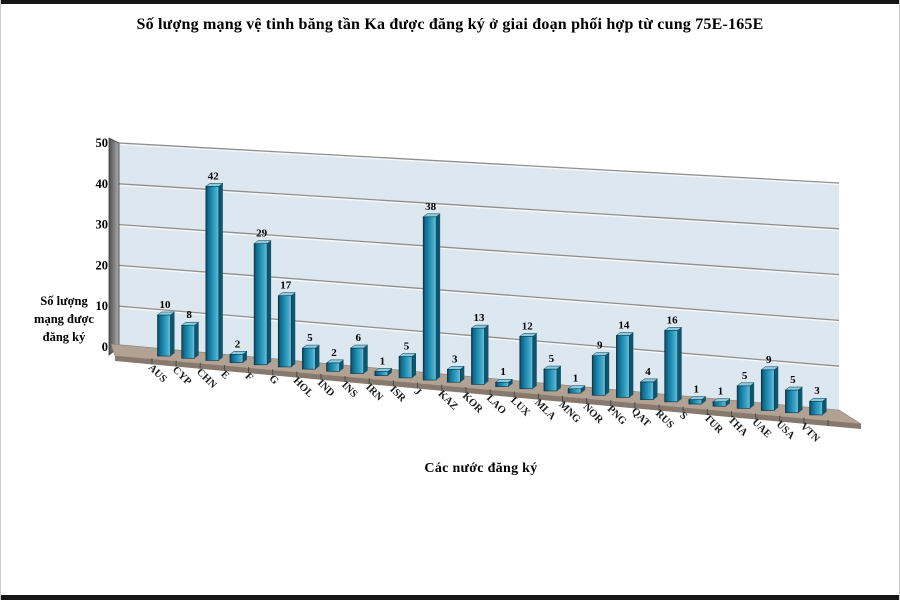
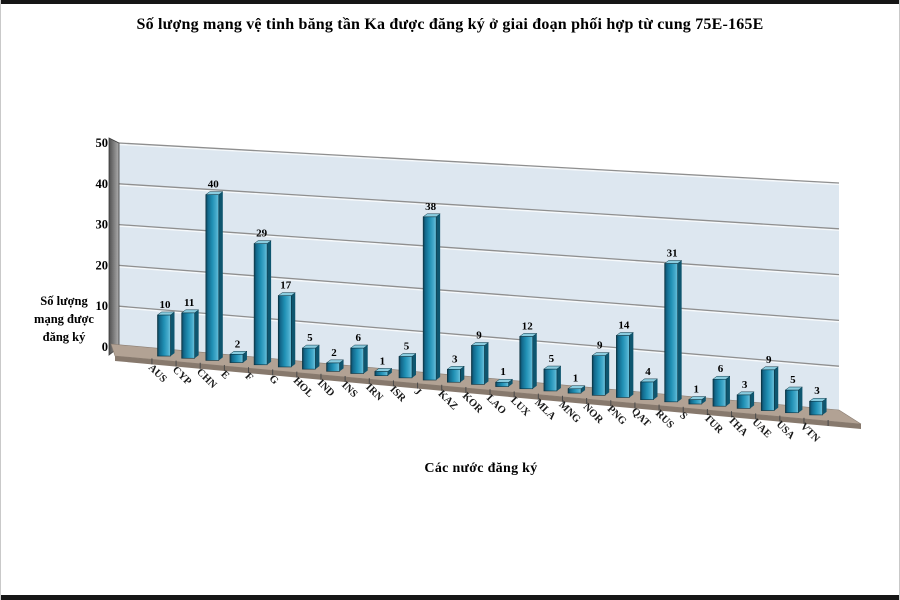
CYP: 8 -> 11
CHN: 42 -> 40
KOR: 13 -> 9
RUS: 16 -> 31
TUR: 1 -> 6
THA: 5 -> 3
